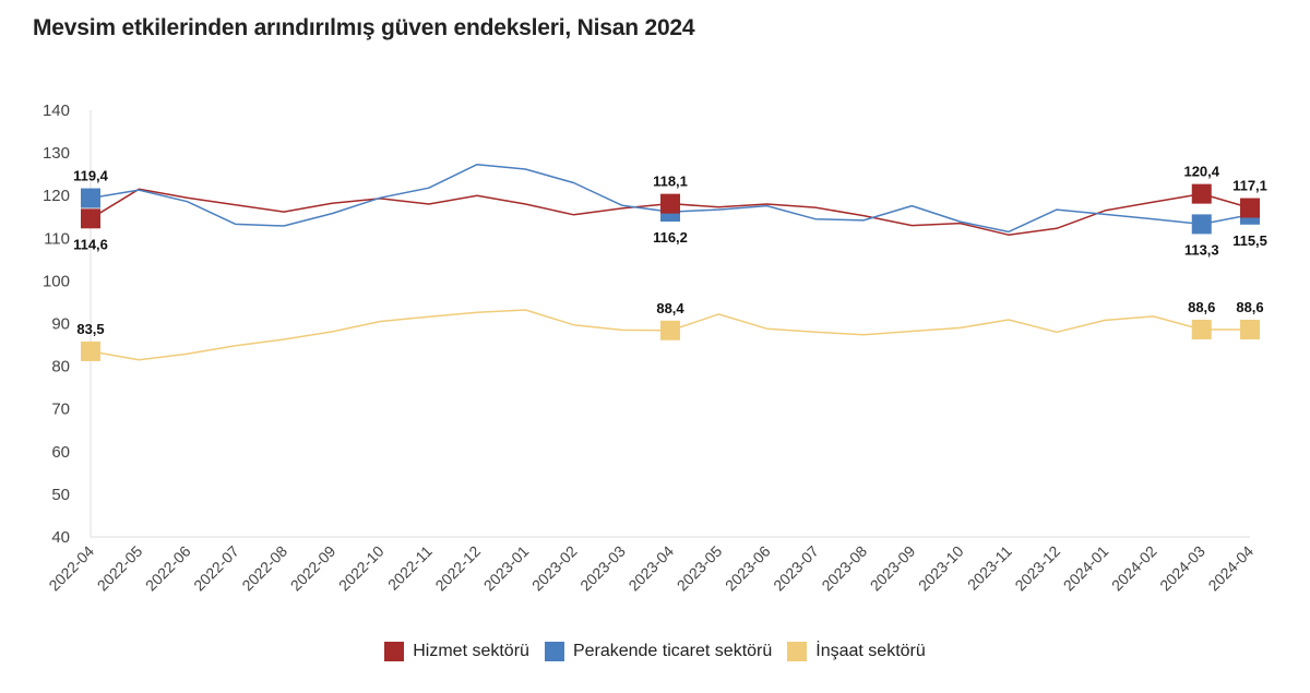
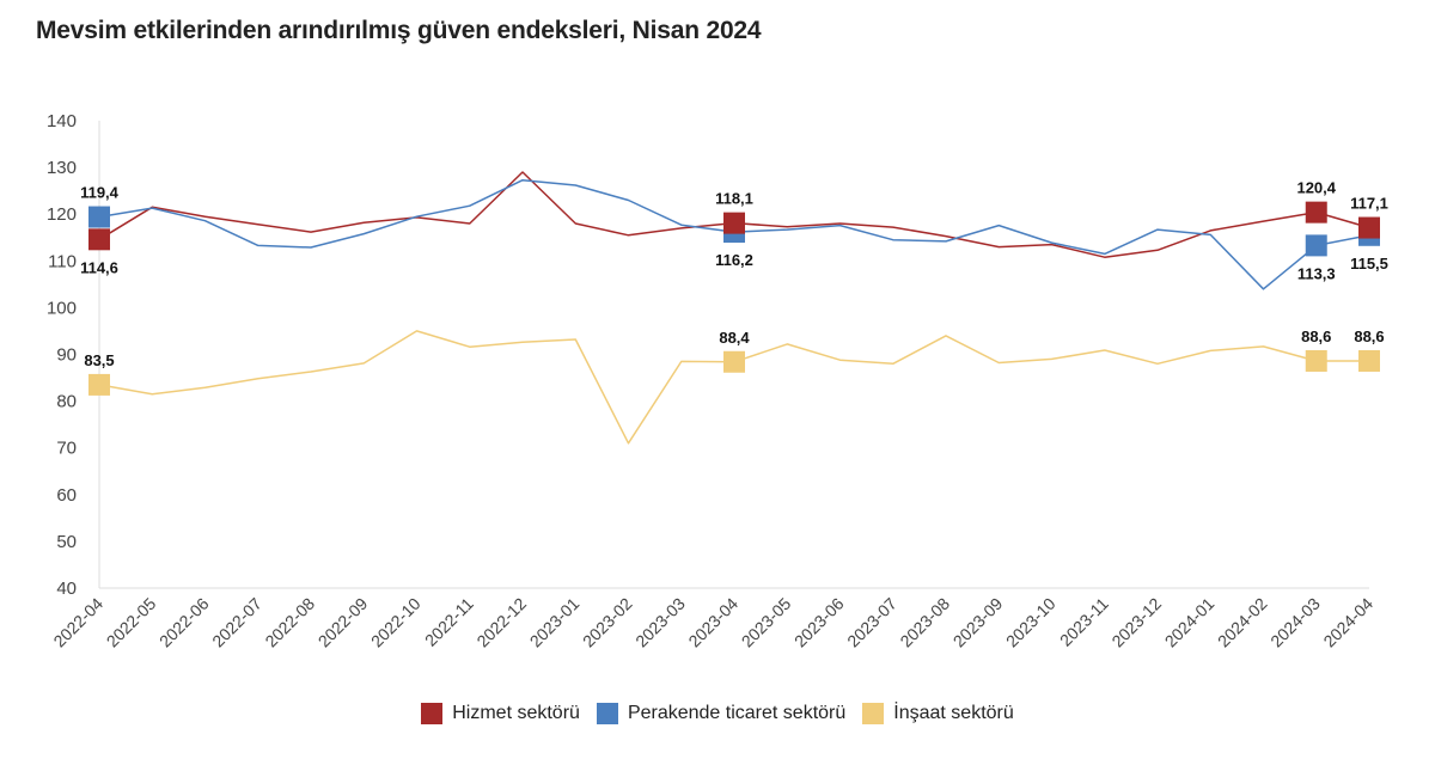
İnşaat sektörü/2022-10: 90 -> 95
Hizmet sektörü/2022-12: 120 -> 129
İnşaat sektörü/2023-02: 90 -> 71
İnşaat sektörü/2023-08: 87 -> 94
Perakende ticaret sektörü/2024-02: 114 -> 104
